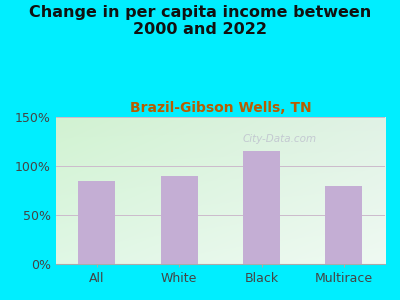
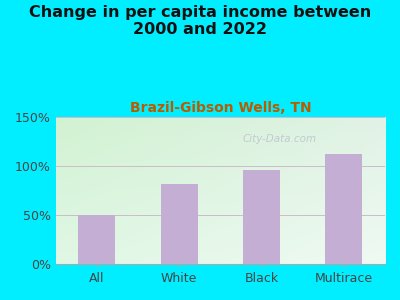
All: 85% -> 50%
White: 90% -> 82%
Black: 115% -> 96%
Multirace: 80% -> 112%
